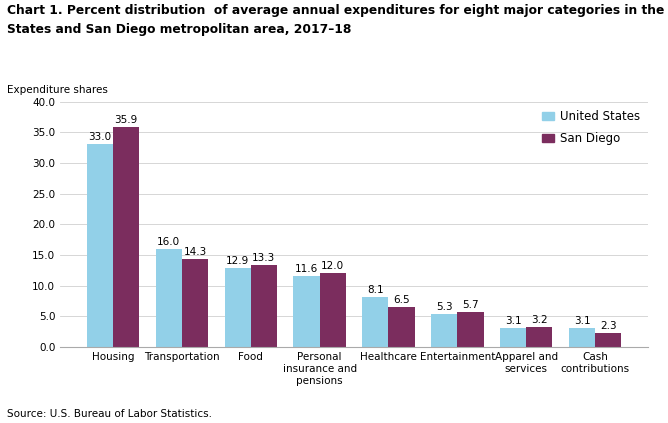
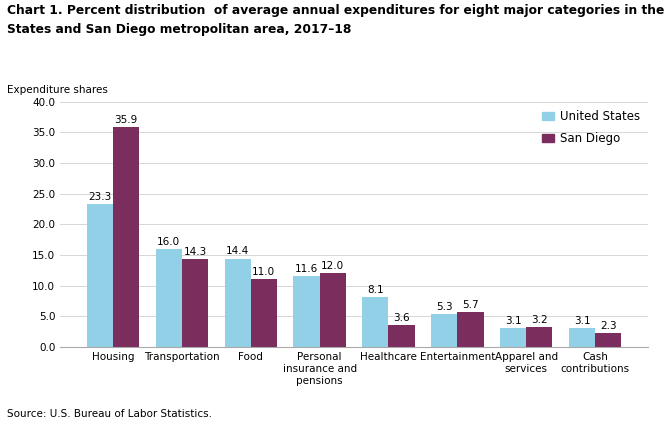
United States/Housing: 33.0 -> 23.3
United States/Food: 12.9 -> 14.4
San Diego/Food: 13.3 -> 11.0
San Diego/Healthcare: 6.5 -> 3.6
